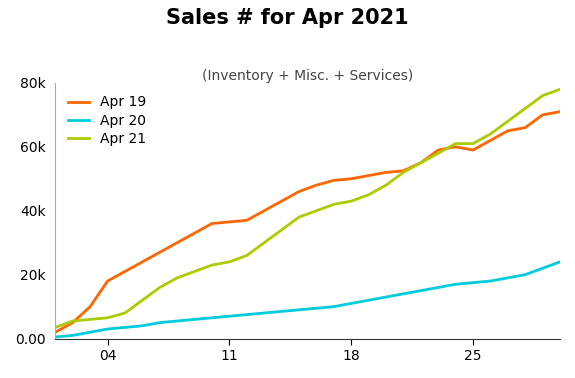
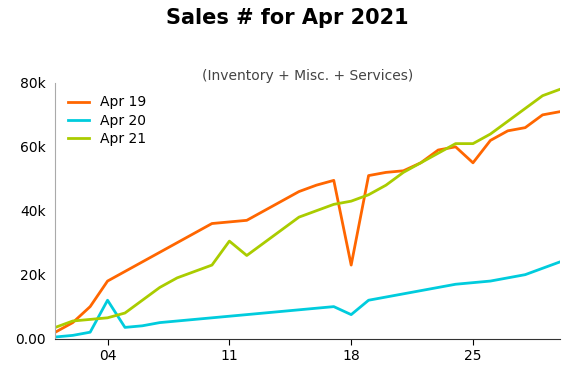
Apr 20/04: 3.0k -> 12.0k
Apr 21/11: 24.0k -> 30.5k
Apr 19/18: 50.0k -> 23.0k
Apr 20/18: 11.0k -> 7.5k
Apr 19/25: 59.0k -> 55.0k
